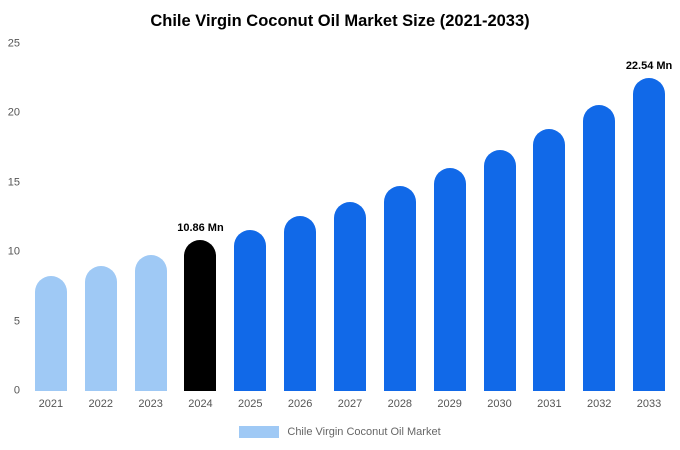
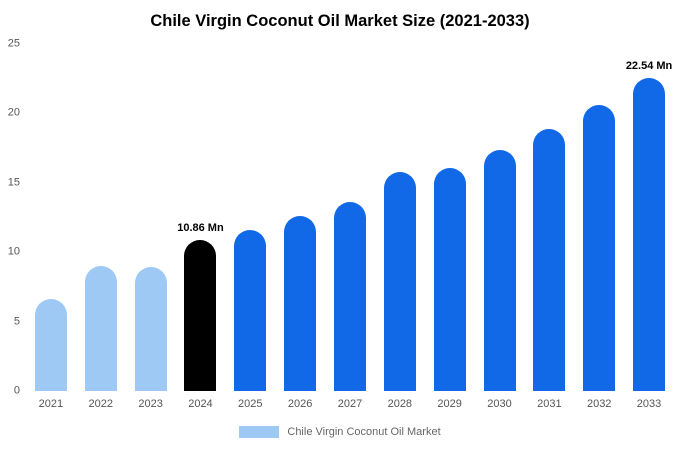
2021: 8.3 -> 6.6
2023: 9.8 -> 8.9
2028: 14.8 -> 15.8
